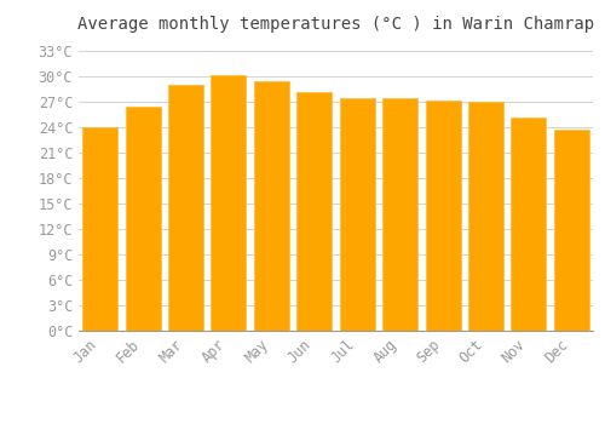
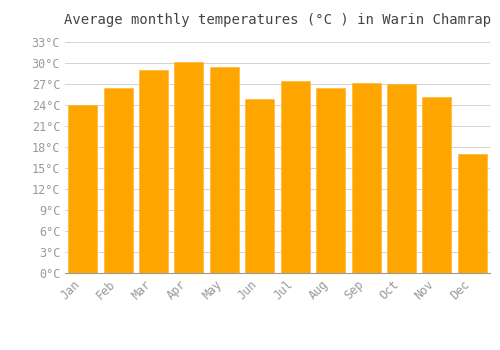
Jun: 28.1°C -> 24.8°C
Aug: 27.5°C -> 26.4°C
Dec: 23.7°C -> 17.0°C
